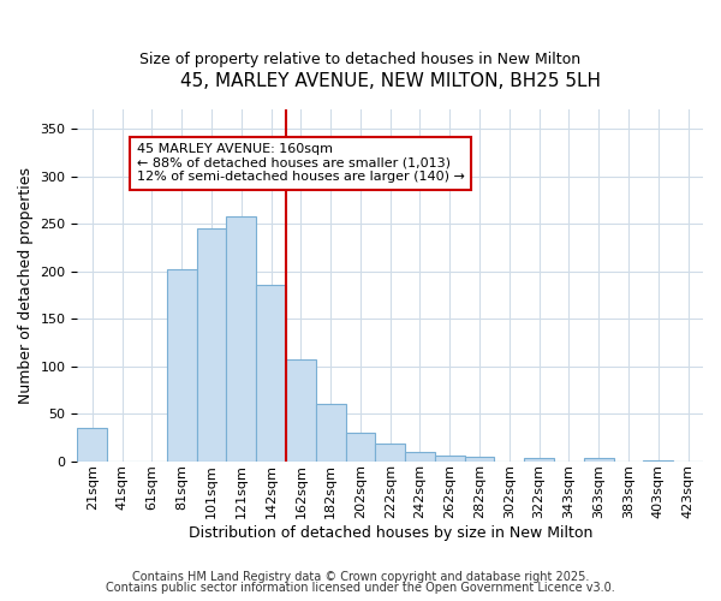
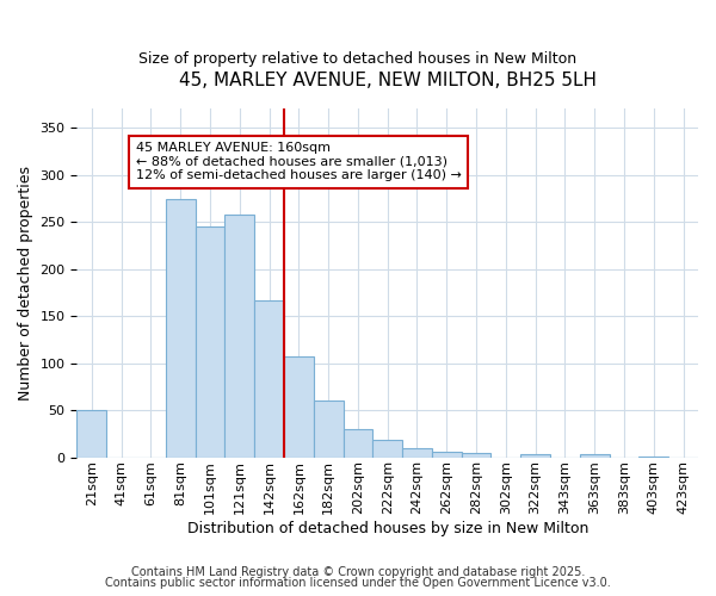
21sqm: 35 -> 50
81sqm: 202 -> 274
142sqm: 185 -> 166
